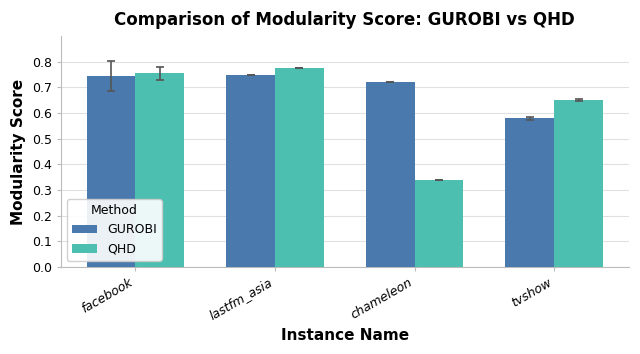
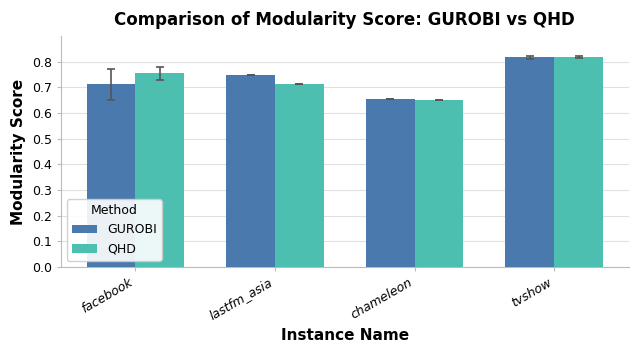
GUROBI/facebook: 0.745 -> 0.712
QHD/lastfm_asia: 0.775 -> 0.715
GUROBI/chameleon: 0.720 -> 0.656
QHD/chameleon: 0.340 -> 0.650
GUROBI/tvshow: 0.580 -> 0.817
QHD/tvshow: 0.650 -> 0.820
